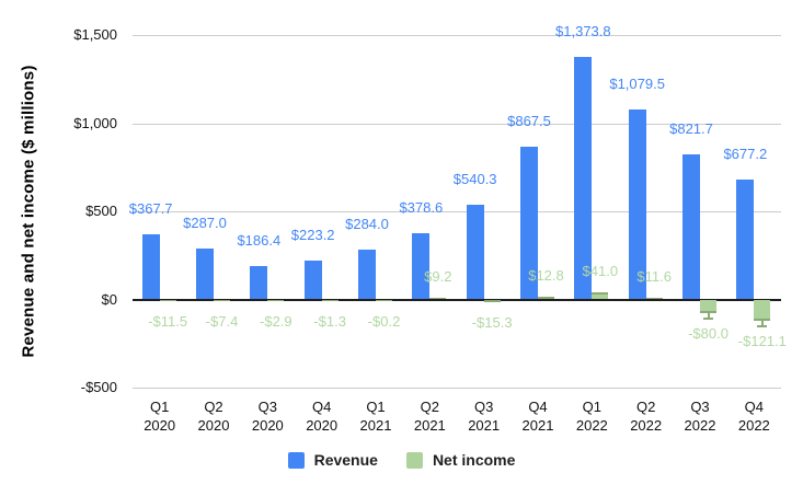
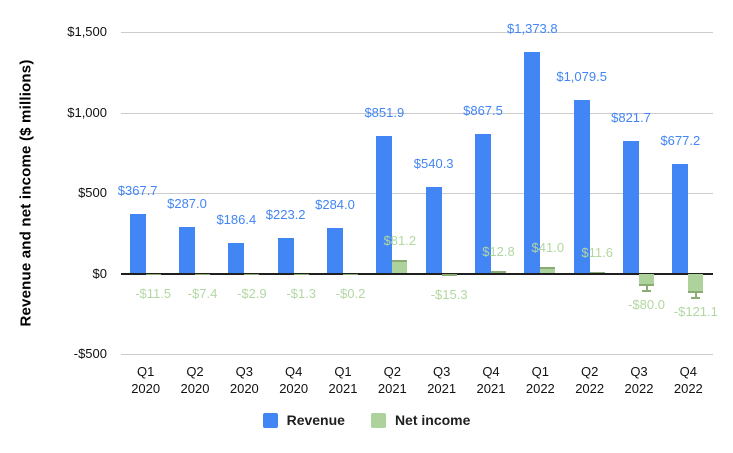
Revenue/Q2 2021: $378.6 -> $851.9
Net income/Q2 2021: $9.2 -> $81.2
